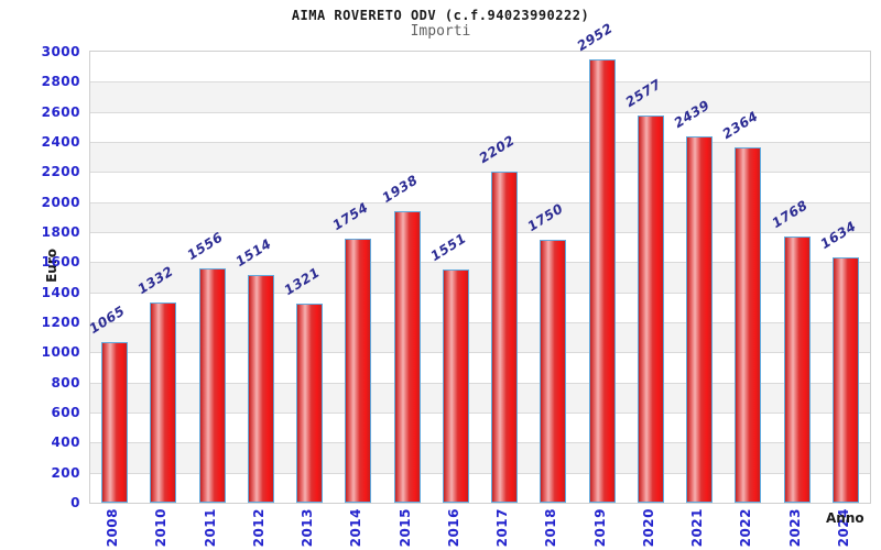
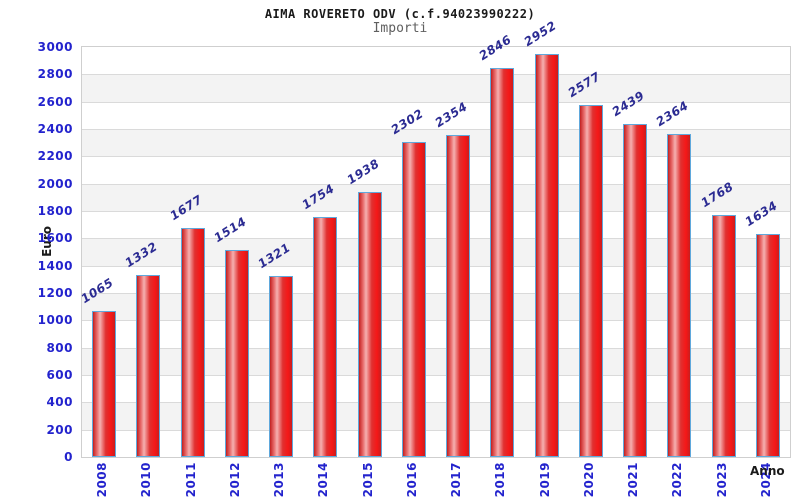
2011: 1556 -> 1677
2016: 1551 -> 2302
2017: 2202 -> 2354
2018: 1750 -> 2846
